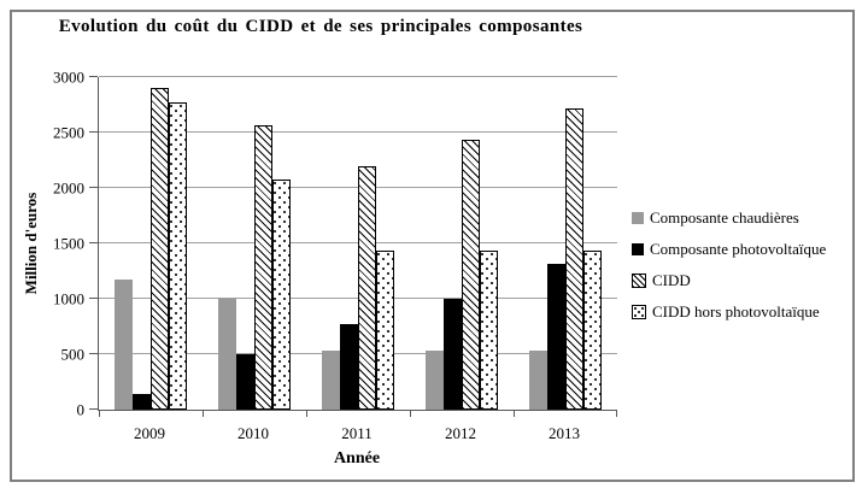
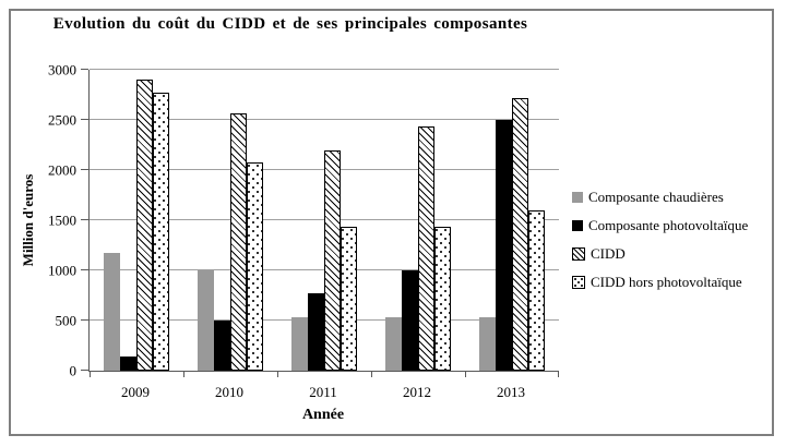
Composante photovoltaïque/2013: 1300 -> 2500
CIDD hors photovoltaïque/2013: 1400 -> 1600
